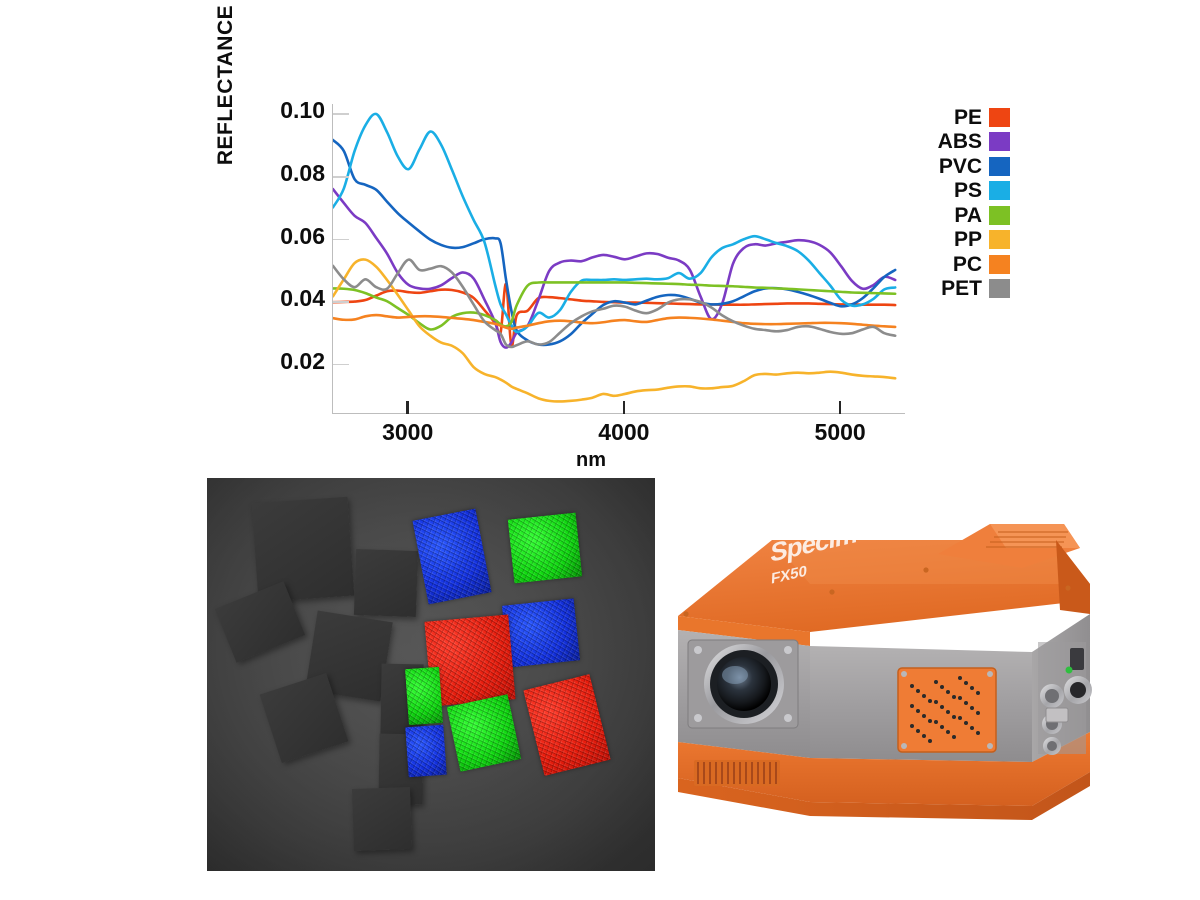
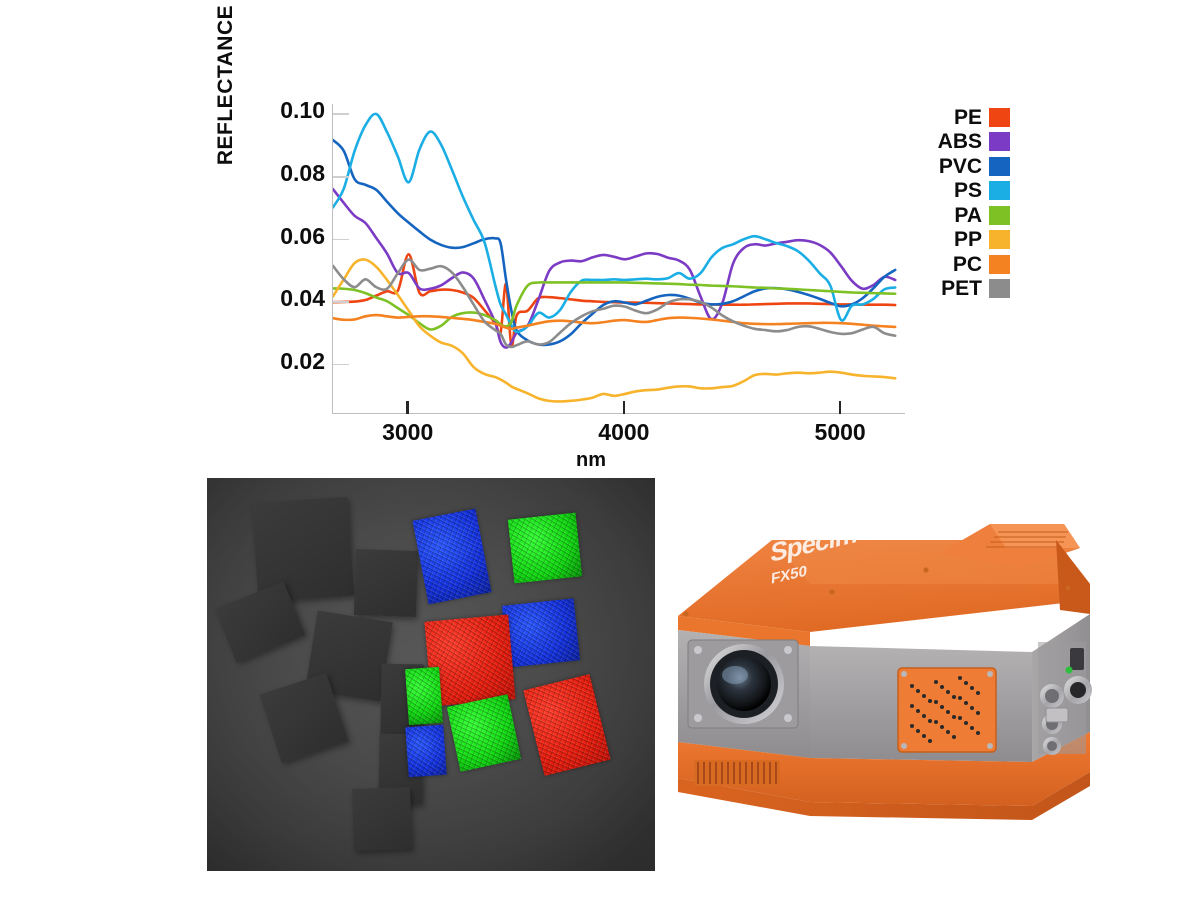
PE/3000: 0.043 -> 0.055
ABS/3000: 0.045 -> 0.049
PS/3000: 0.082 -> 0.078
PS/5000: 0.041 -> 0.034
